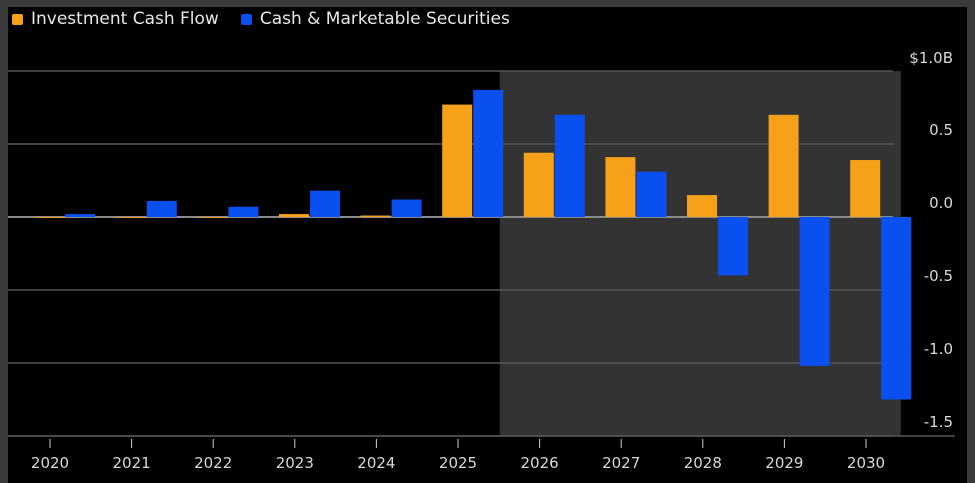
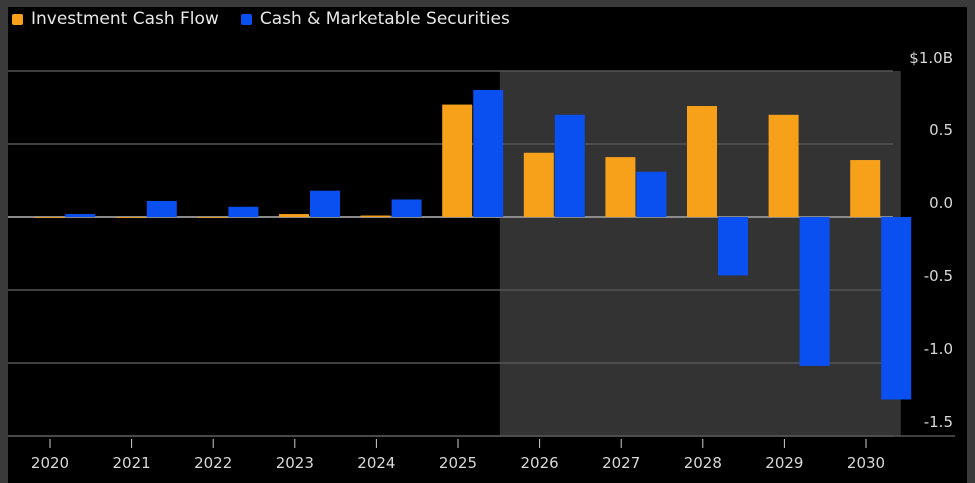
Investment Cash Flow/2028: $0.15B -> $0.76B
